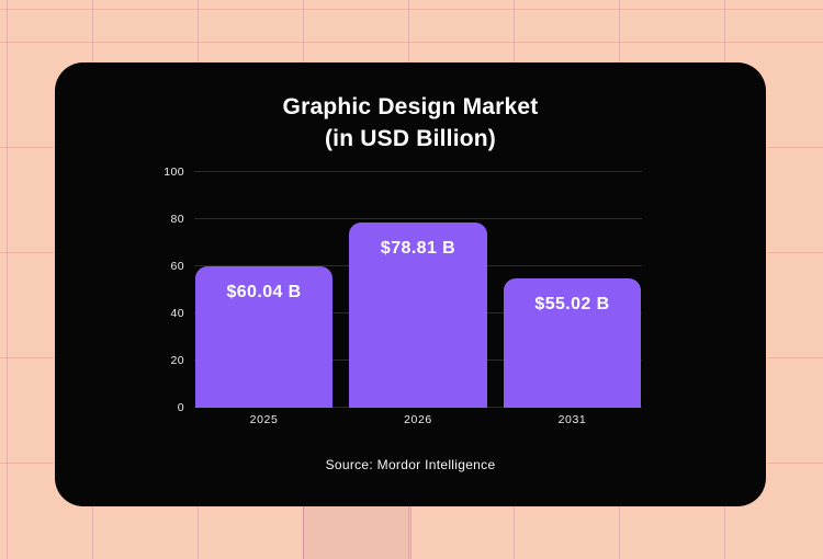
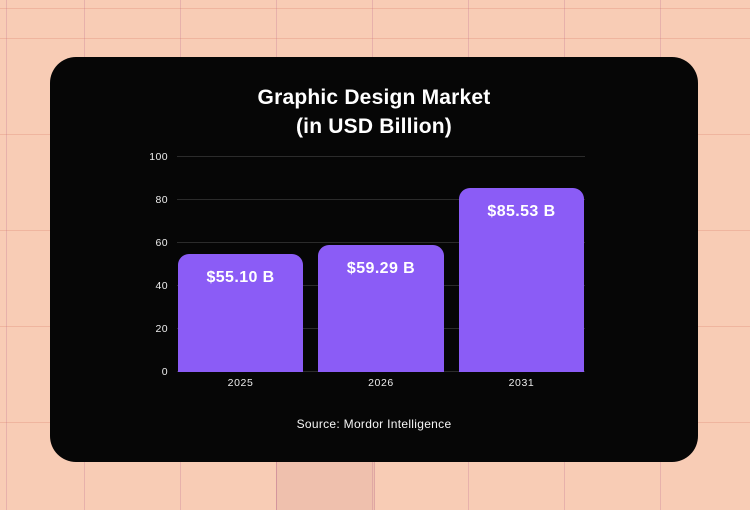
2025: $60.04 -> $55.10
2026: $78.81 -> $59.29
2031: $55.02 -> $85.53
